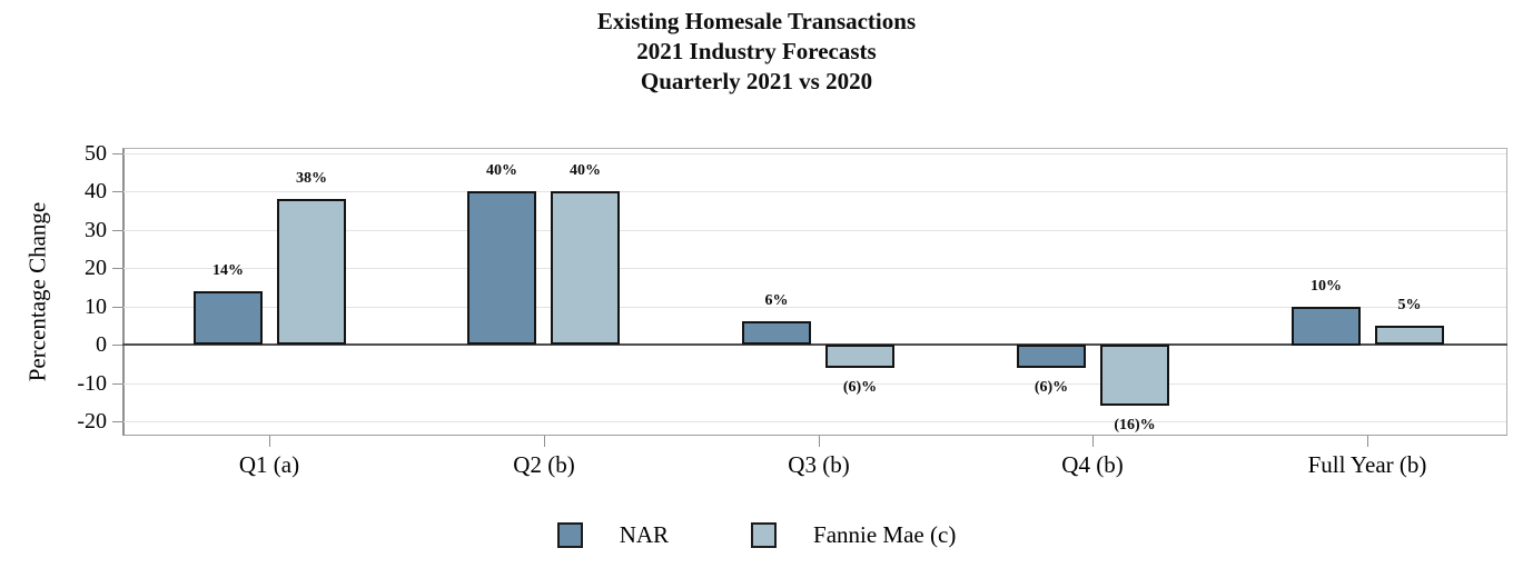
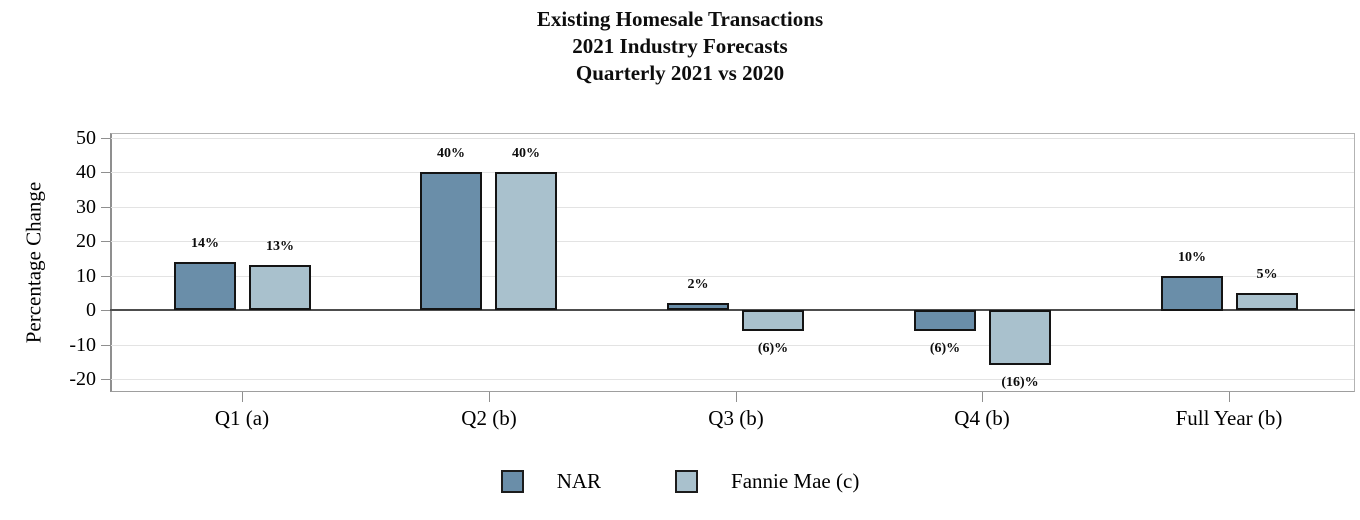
Fannie Mae (c)/Q1 (a): 38% -> 13%
NAR/Q3 (b): 6% -> 2%
